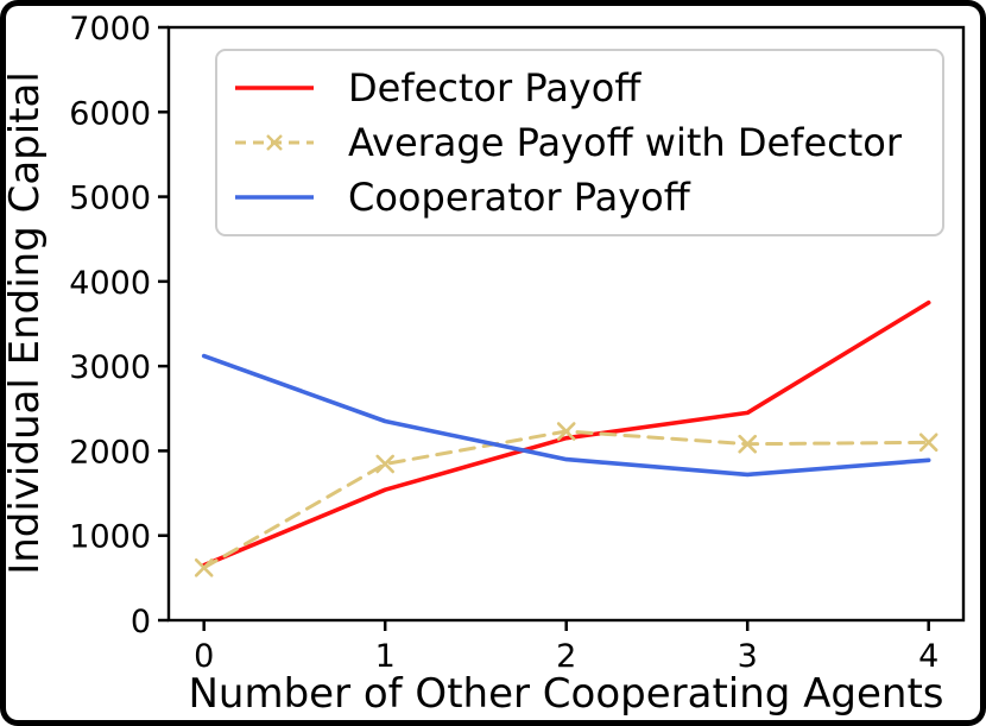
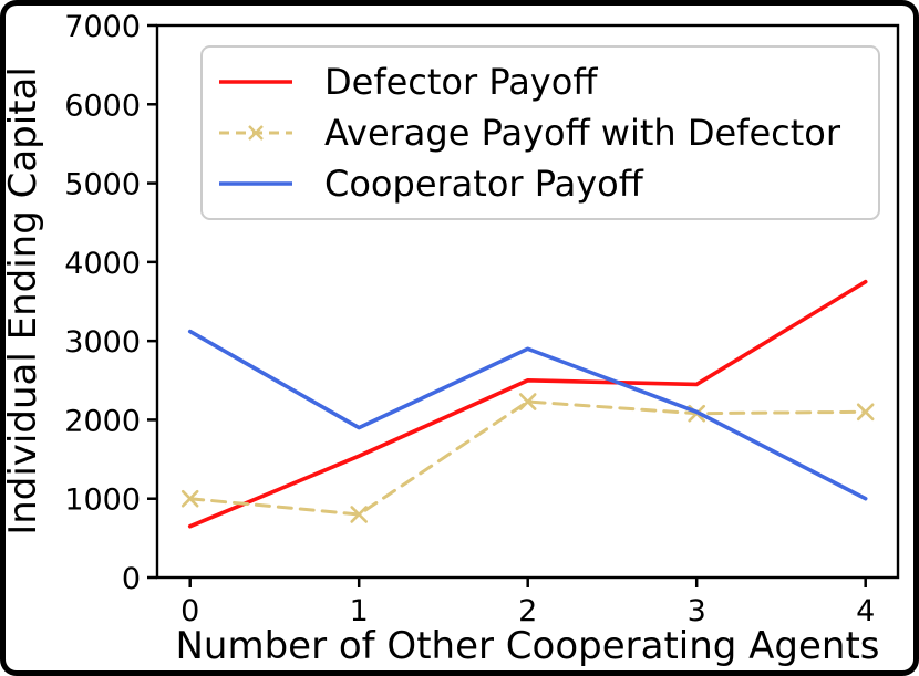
Average Payoff with Defector/0: 600 -> 1000
Average Payoff with Defector/1: 1800 -> 800
Cooperator Payoff/1: 2400 -> 1900
Defector Payoff/2: 2200 -> 2500
Cooperator Payoff/2: 1900 -> 2900
Cooperator Payoff/3: 1700 -> 2100
Cooperator Payoff/4: 1900 -> 1000
